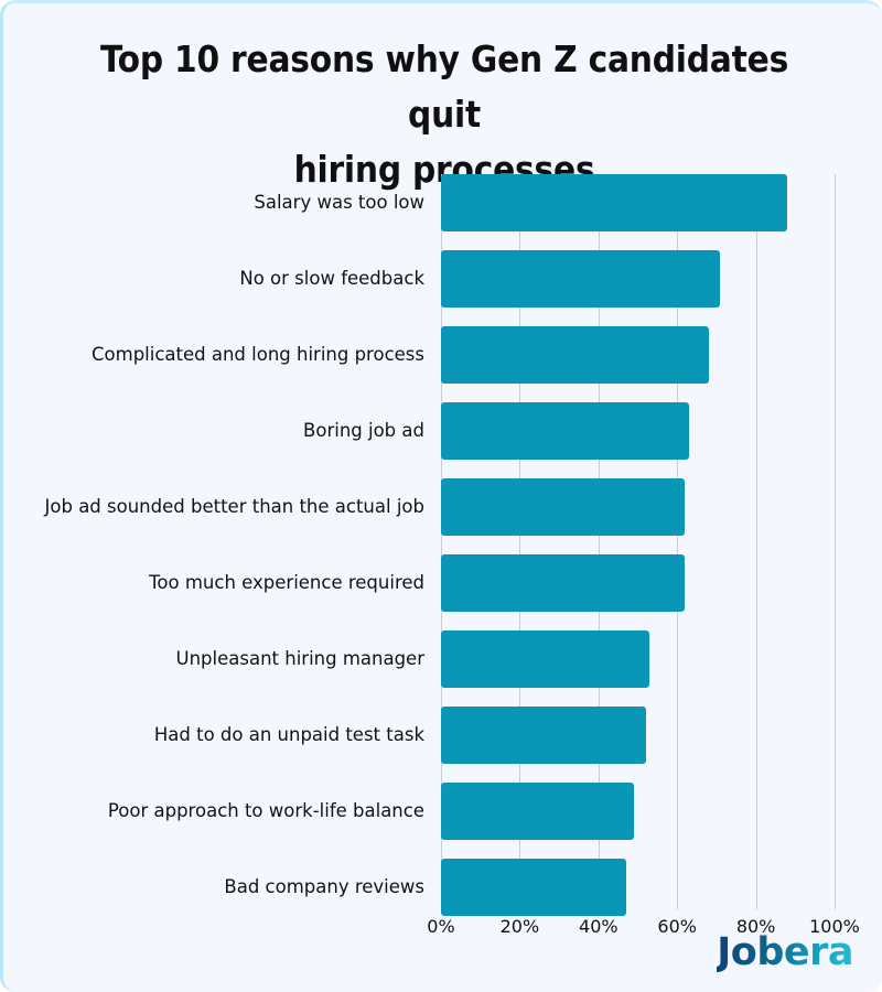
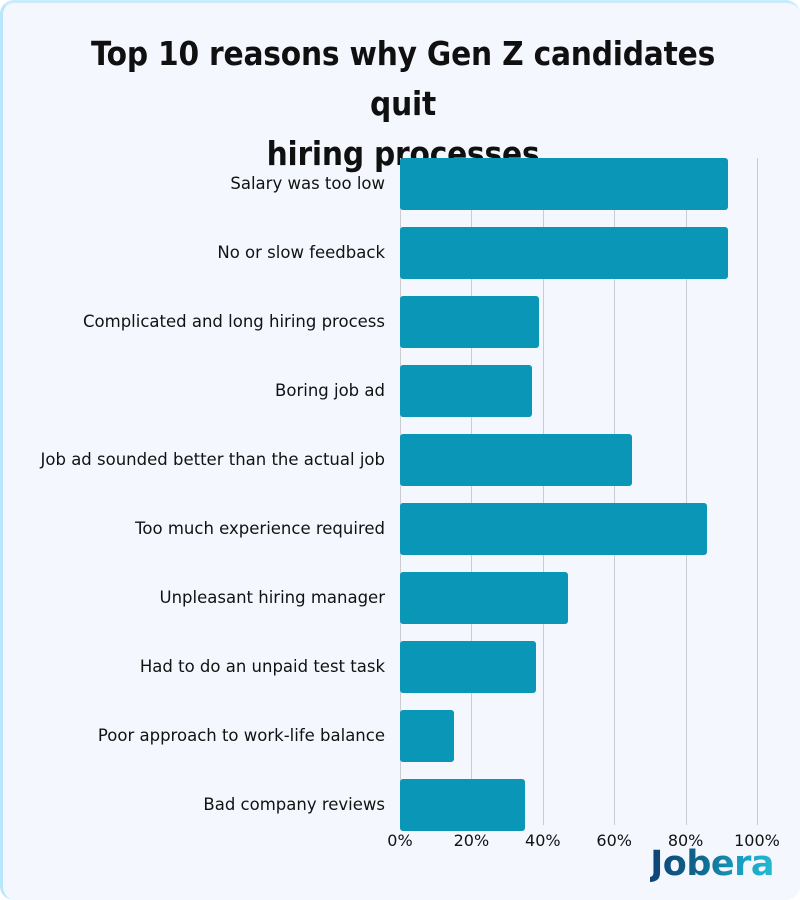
Salary was too low: 88% -> 92%
No or slow feedback: 71% -> 92%
Complicated and long hiring process: 68% -> 39%
Boring job ad: 63% -> 37%
Job ad sounded better than the actual job: 62% -> 65%
Too much experience required: 62% -> 86%
Unpleasant hiring manager: 53% -> 47%
Had to do an unpaid test task: 52% -> 38%
Poor approach to work-life balance: 49% -> 15%
Bad company reviews: 47% -> 35%
